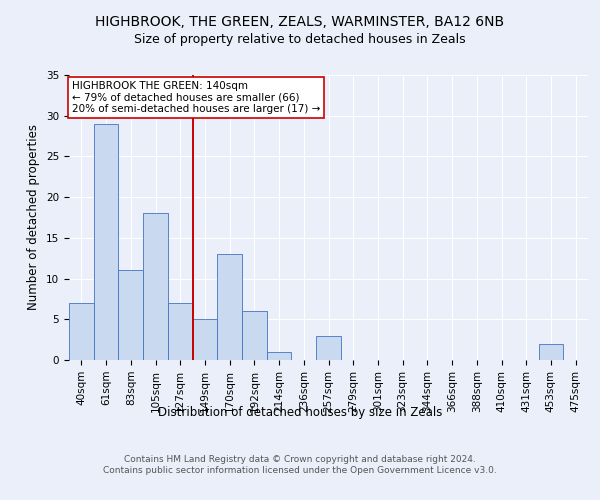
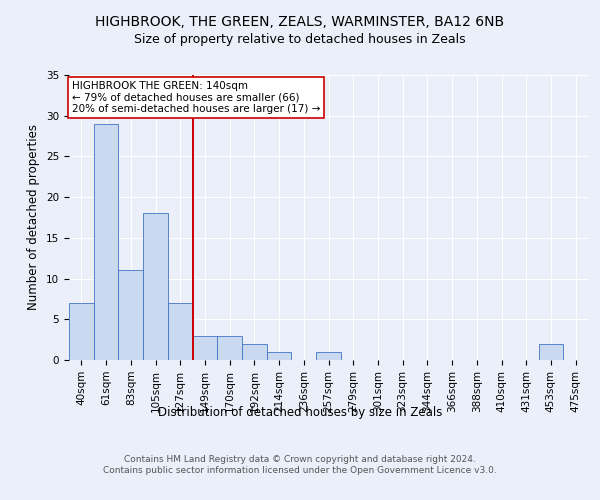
149sqm: 5 -> 3
170sqm: 13 -> 3
192sqm: 6 -> 2
257sqm: 3 -> 1
